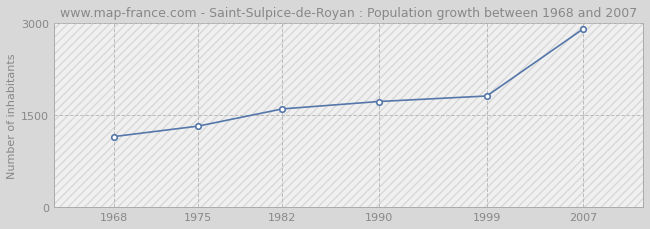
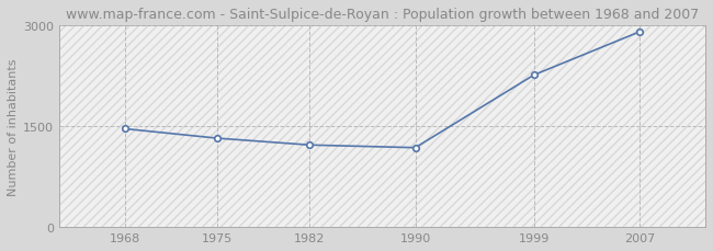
1968: 1150 -> 1460
1982: 1600 -> 1220
1990: 1720 -> 1180
1999: 1810 -> 2260
